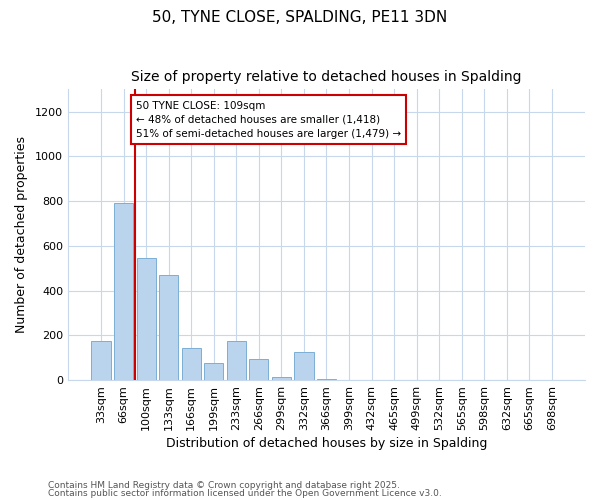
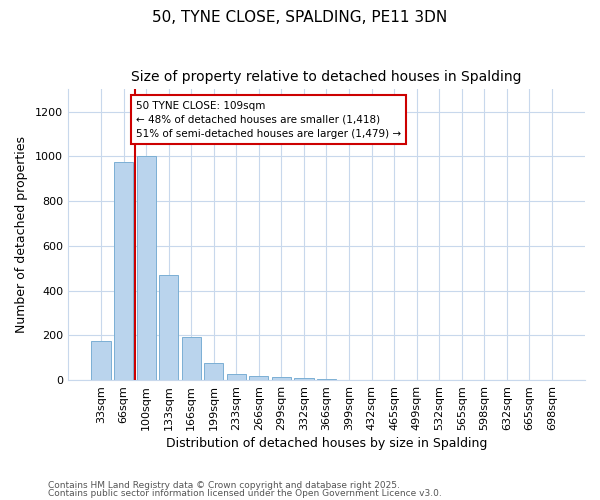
66sqm: 790 -> 975
100sqm: 545 -> 1000
166sqm: 145 -> 193
233sqm: 175 -> 25
266sqm: 95 -> 18
332sqm: 125 -> 8
